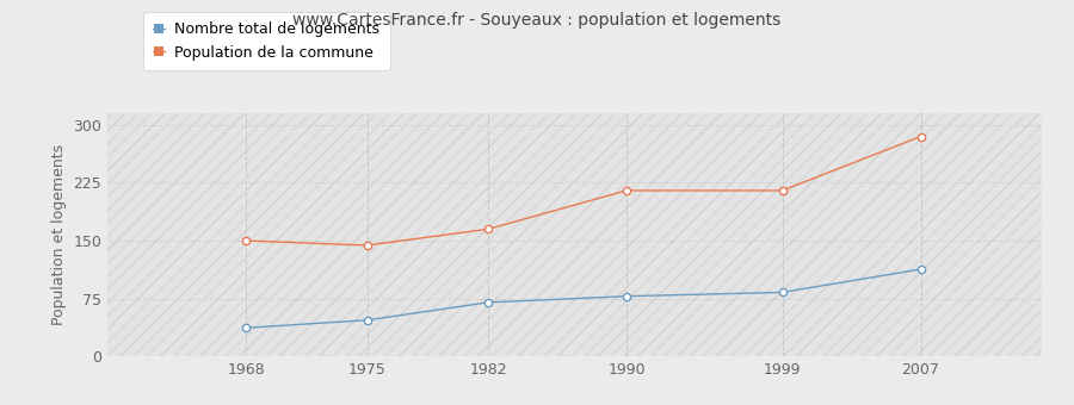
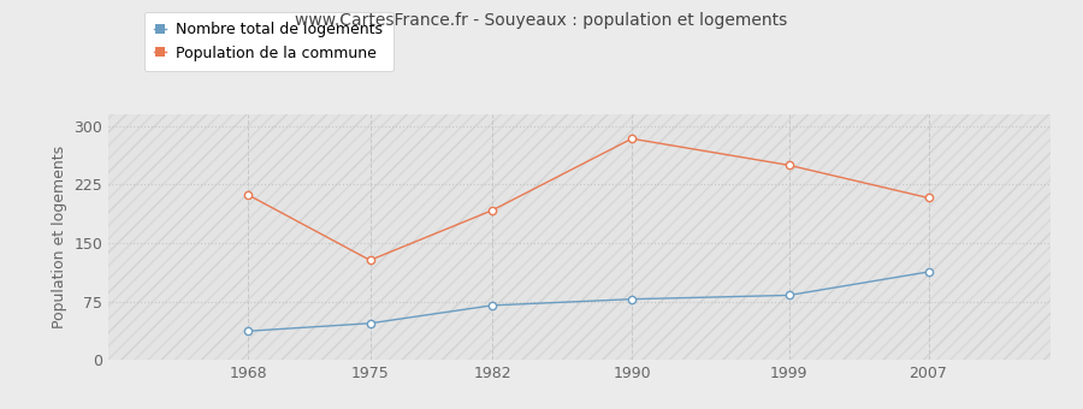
Population de la commune/1968: 150 -> 212
Population de la commune/1975: 144 -> 128
Population de la commune/1982: 165 -> 192
Population de la commune/1990: 215 -> 284
Population de la commune/1999: 215 -> 250
Population de la commune/2007: 285 -> 208
